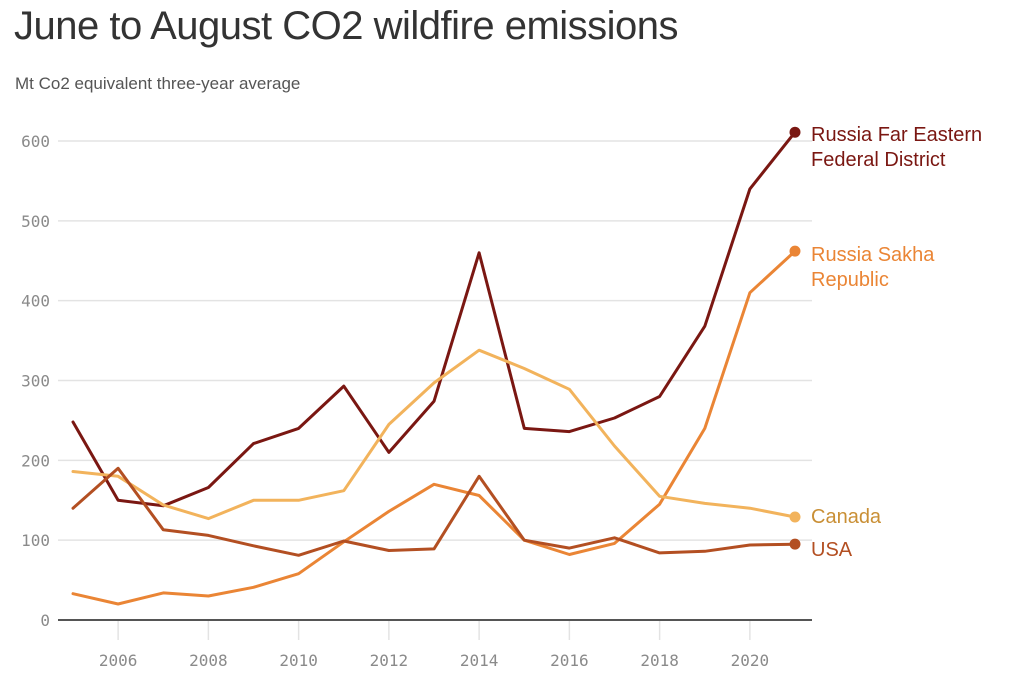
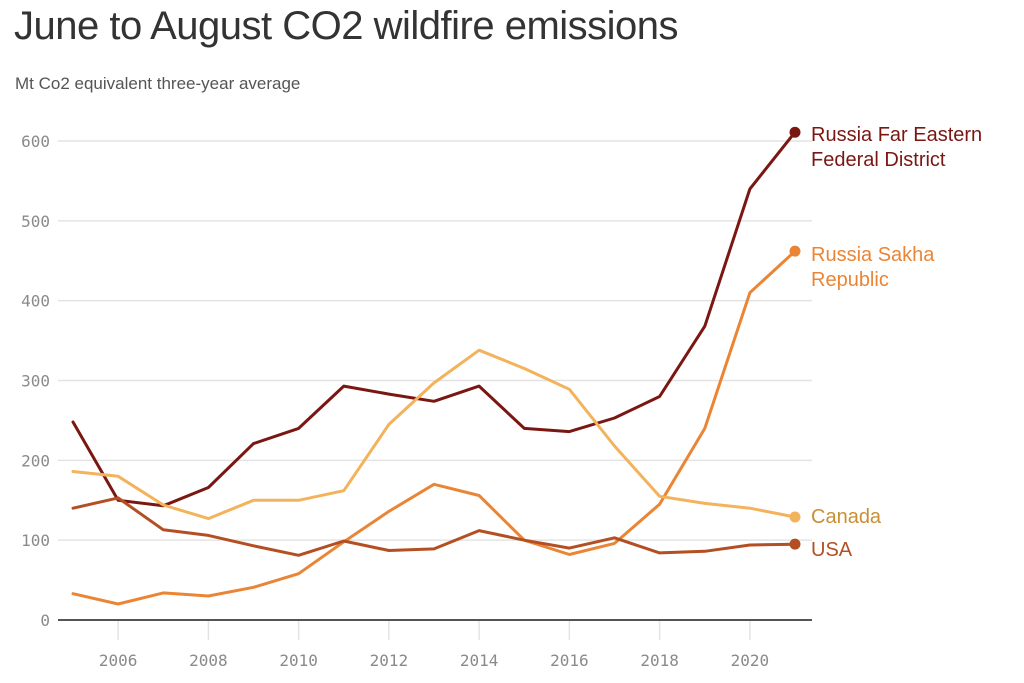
USA/2006: 190 -> 150
Russia Far Eastern Federal District/2012: 210 -> 280
Russia Far Eastern Federal District/2014: 460 -> 290
USA/2014: 180 -> 110
